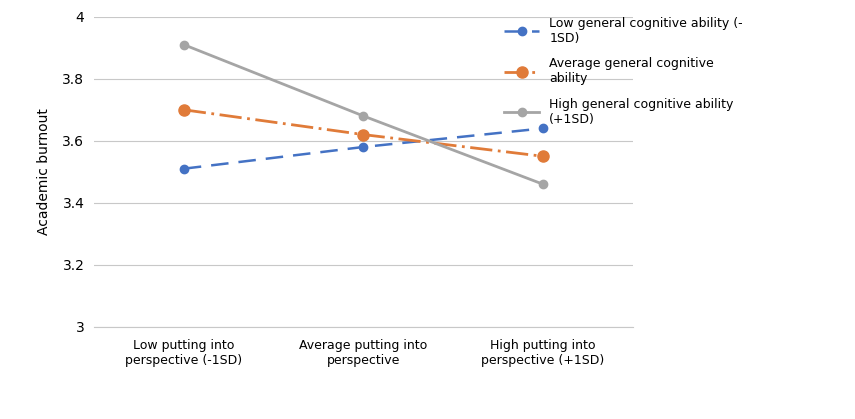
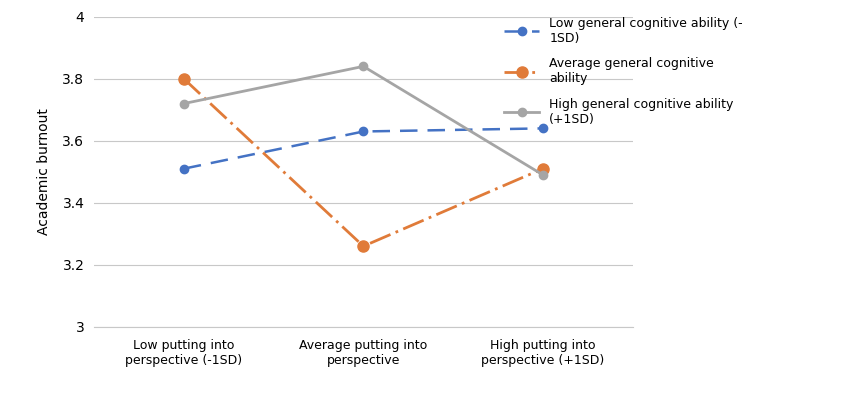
Average general cognitive ability/Low putting into perspective (-1SD): 3.70 -> 3.80
High general cognitive ability (+1SD)/Low putting into perspective (-1SD): 3.91 -> 3.72
Low general cognitive ability (- 1SD)/Average putting into perspective: 3.58 -> 3.63
Average general cognitive ability/Average putting into perspective: 3.62 -> 3.26
High general cognitive ability (+1SD)/Average putting into perspective: 3.68 -> 3.84
Average general cognitive ability/High putting into perspective (+1SD): 3.55 -> 3.51
High general cognitive ability (+1SD)/High putting into perspective (+1SD): 3.46 -> 3.49
